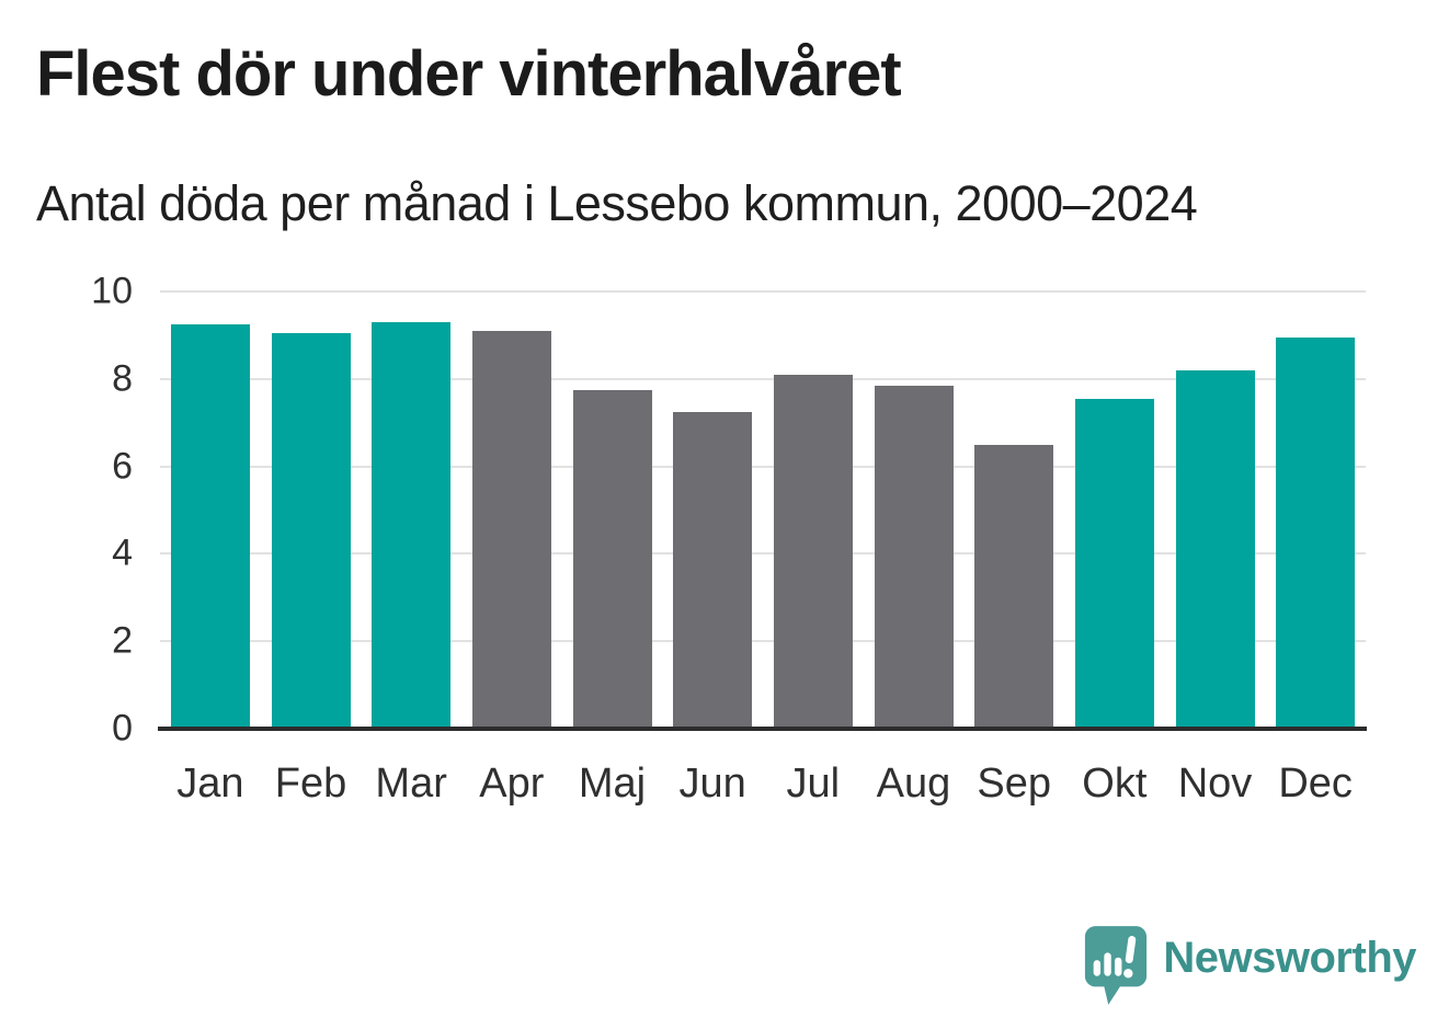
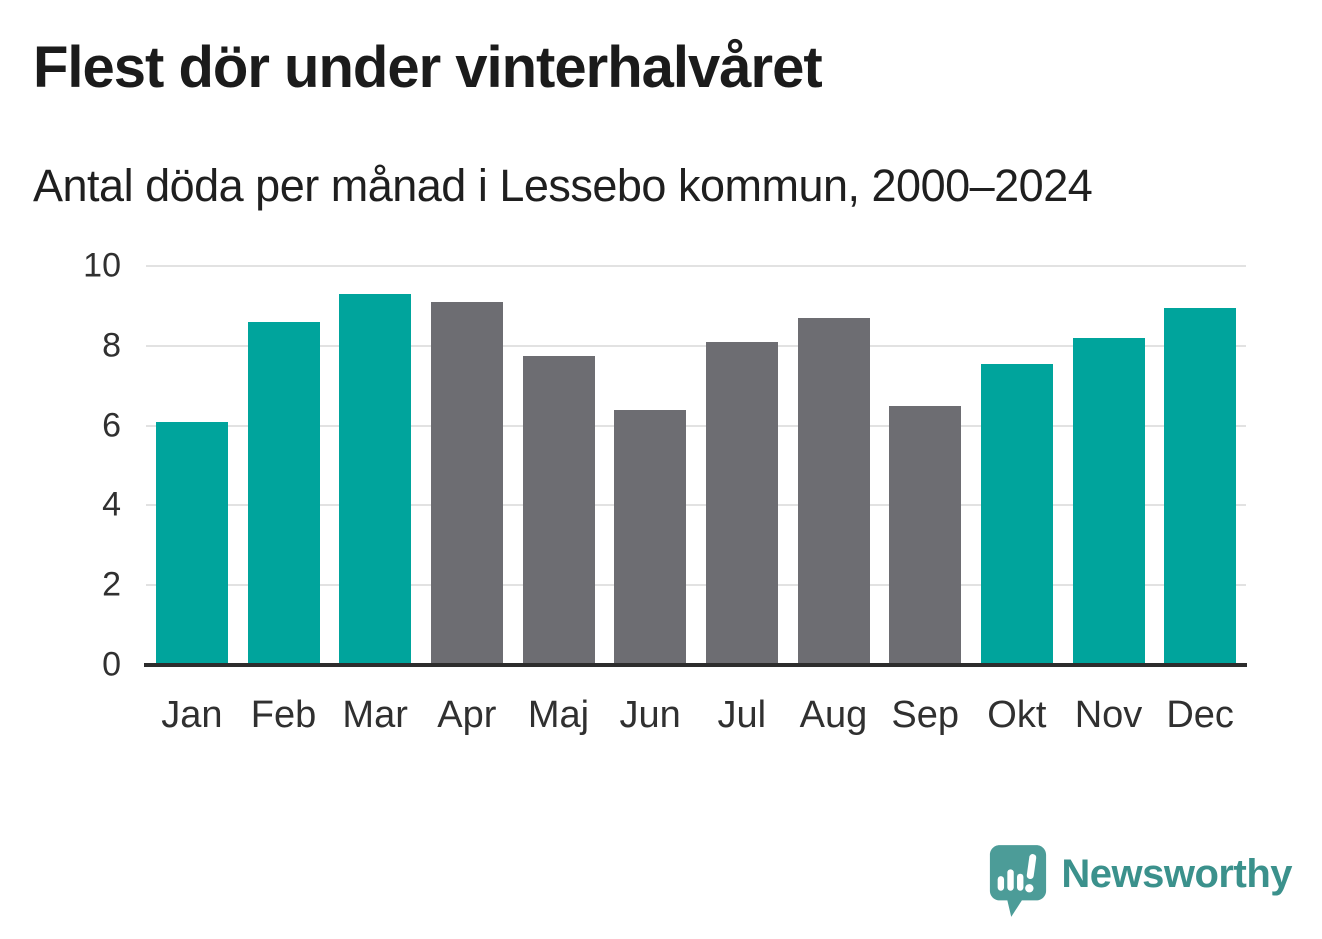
Jan: 9.2 -> 6.1
Feb: 9.1 -> 8.6
Jun: 7.2 -> 6.4
Aug: 7.8 -> 8.7
